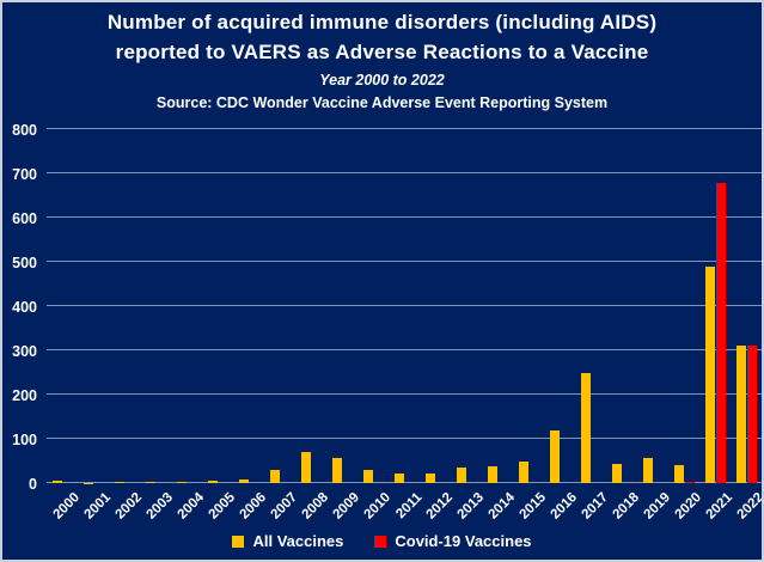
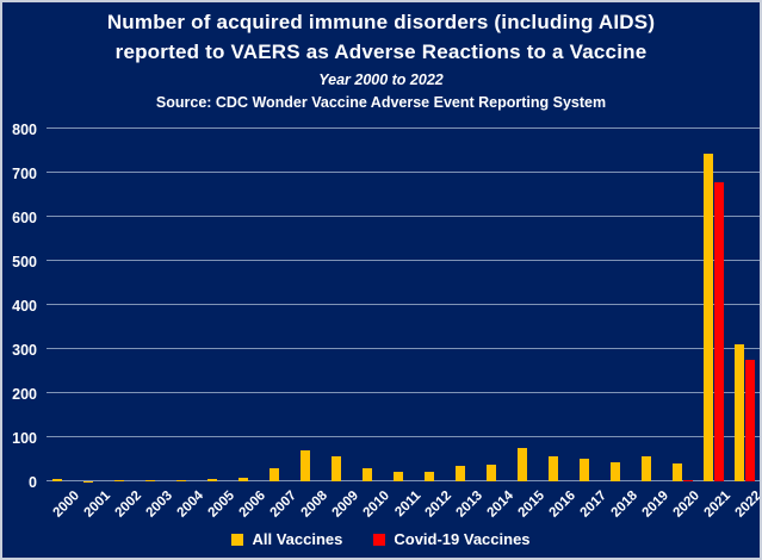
All Vaccines/2015: 50 -> 80
All Vaccines/2016: 120 -> 60
All Vaccines/2017: 250 -> 50
All Vaccines/2021: 490 -> 740
Covid-19 Vaccines/2022: 310 -> 280
